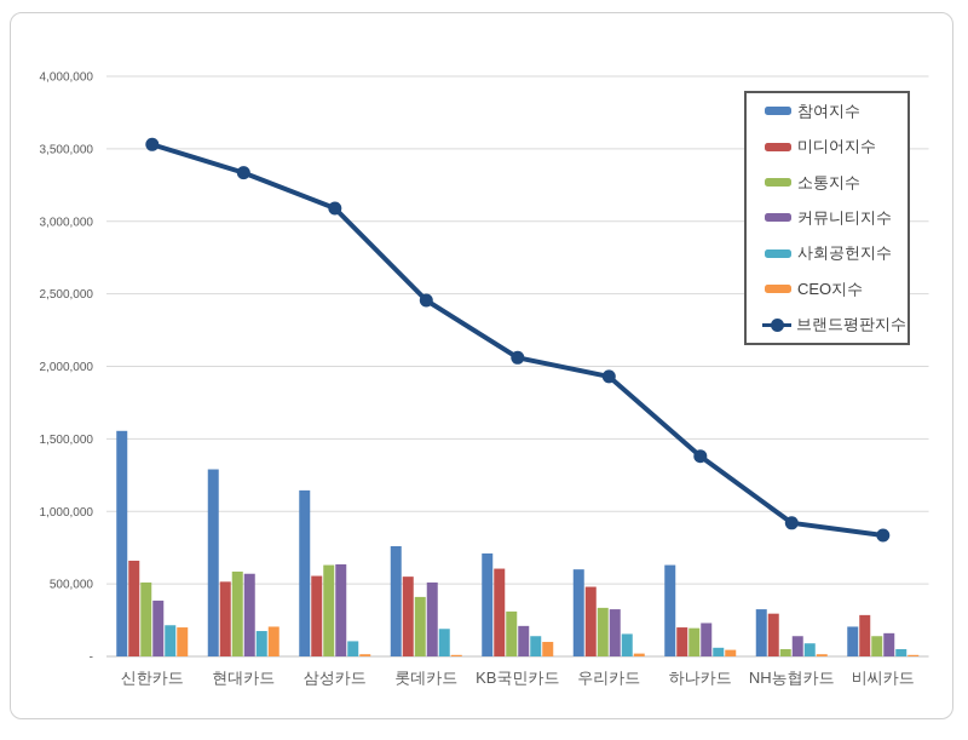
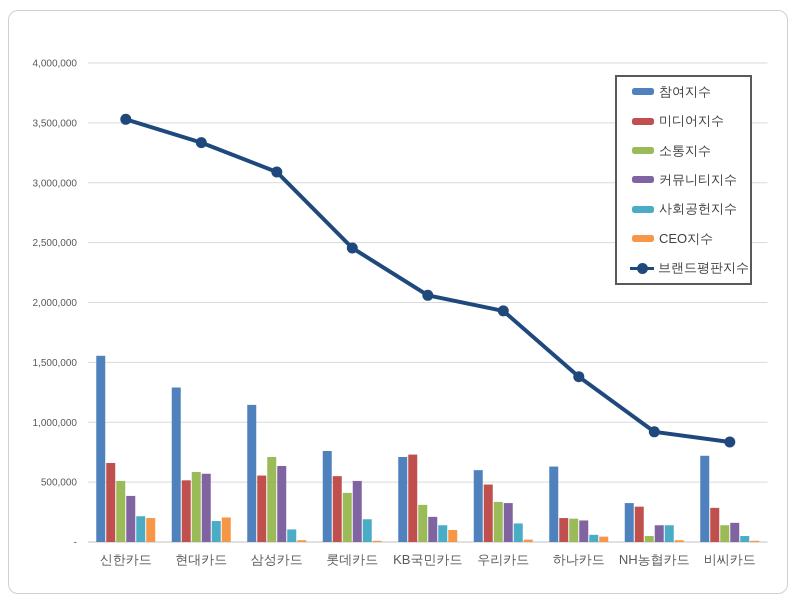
소통지수/삼성카드: 630000 -> 710000
미디어지수/KB국민카드: 600000 -> 730000
커뮤니티지수/하나카드: 230000 -> 180000
사회공헌지수/NH농협카드: 90000 -> 140000
참여지수/비씨카드: 200000 -> 720000
